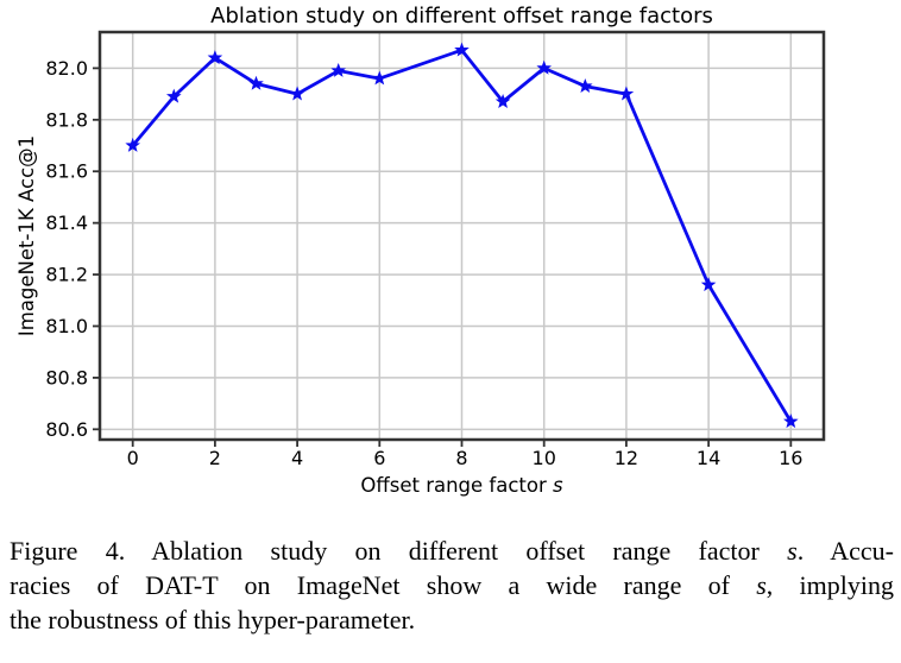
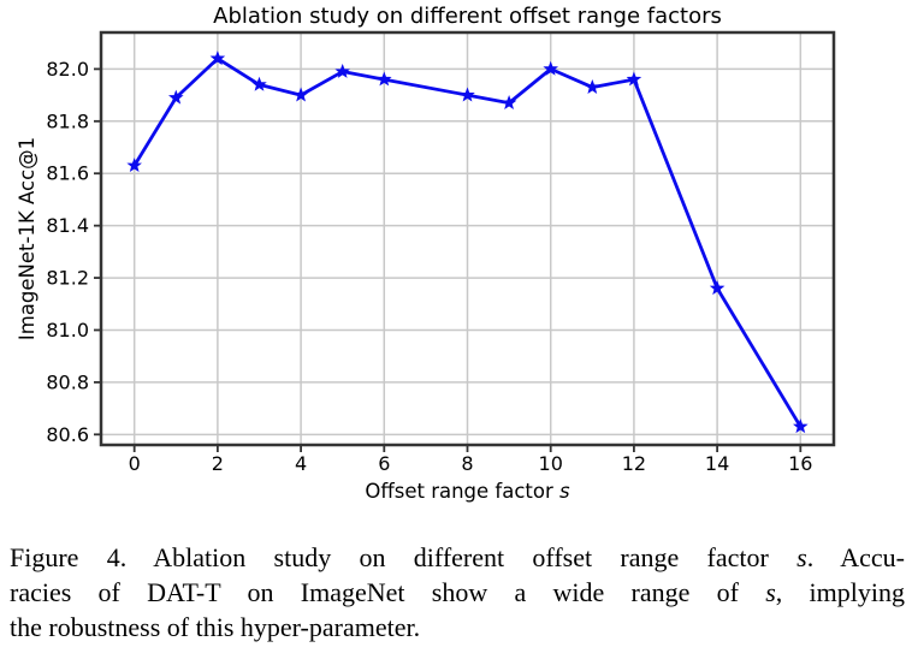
0: 81.70 -> 81.63
8: 82.07 -> 81.90
12: 81.90 -> 81.96
